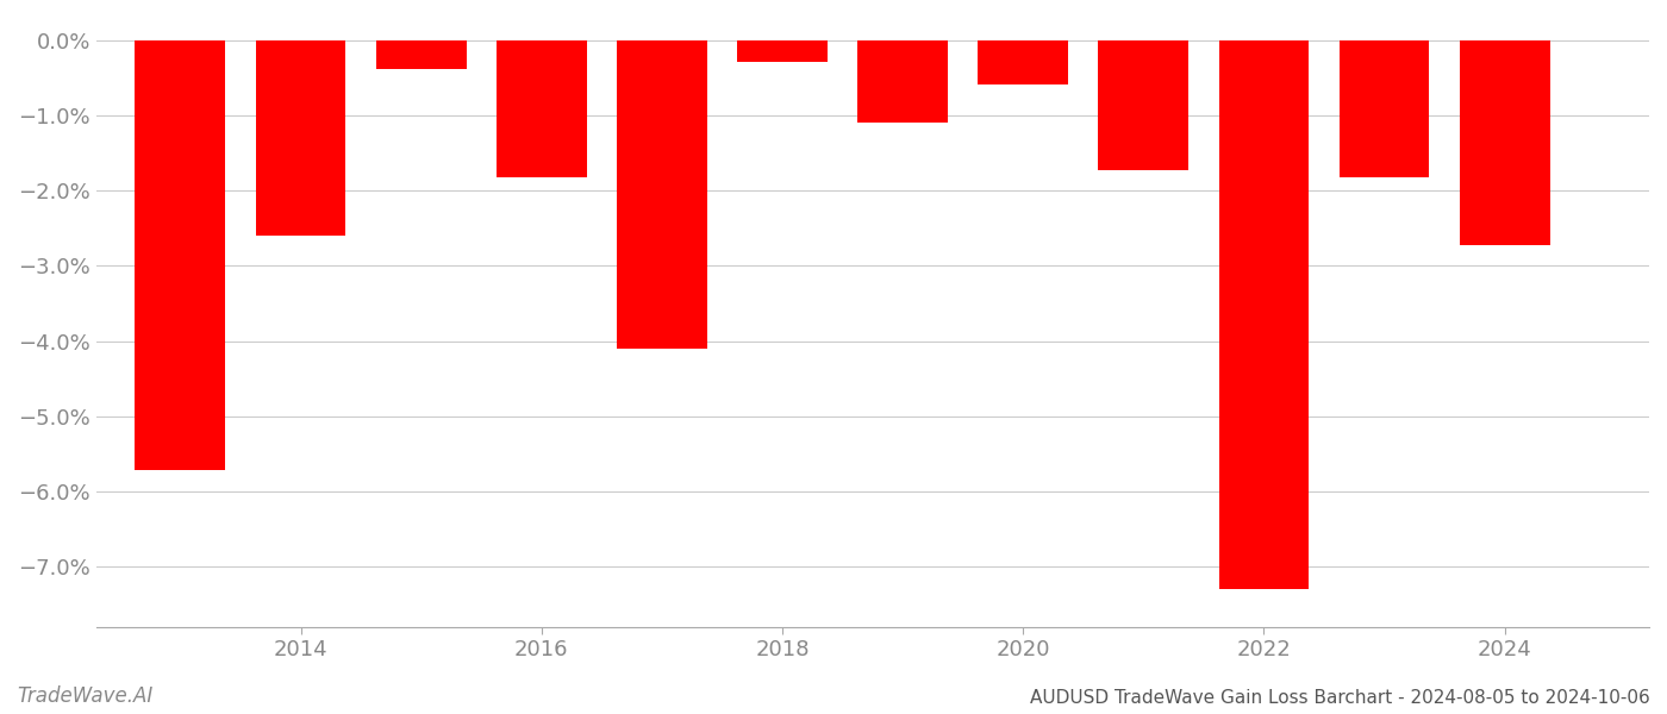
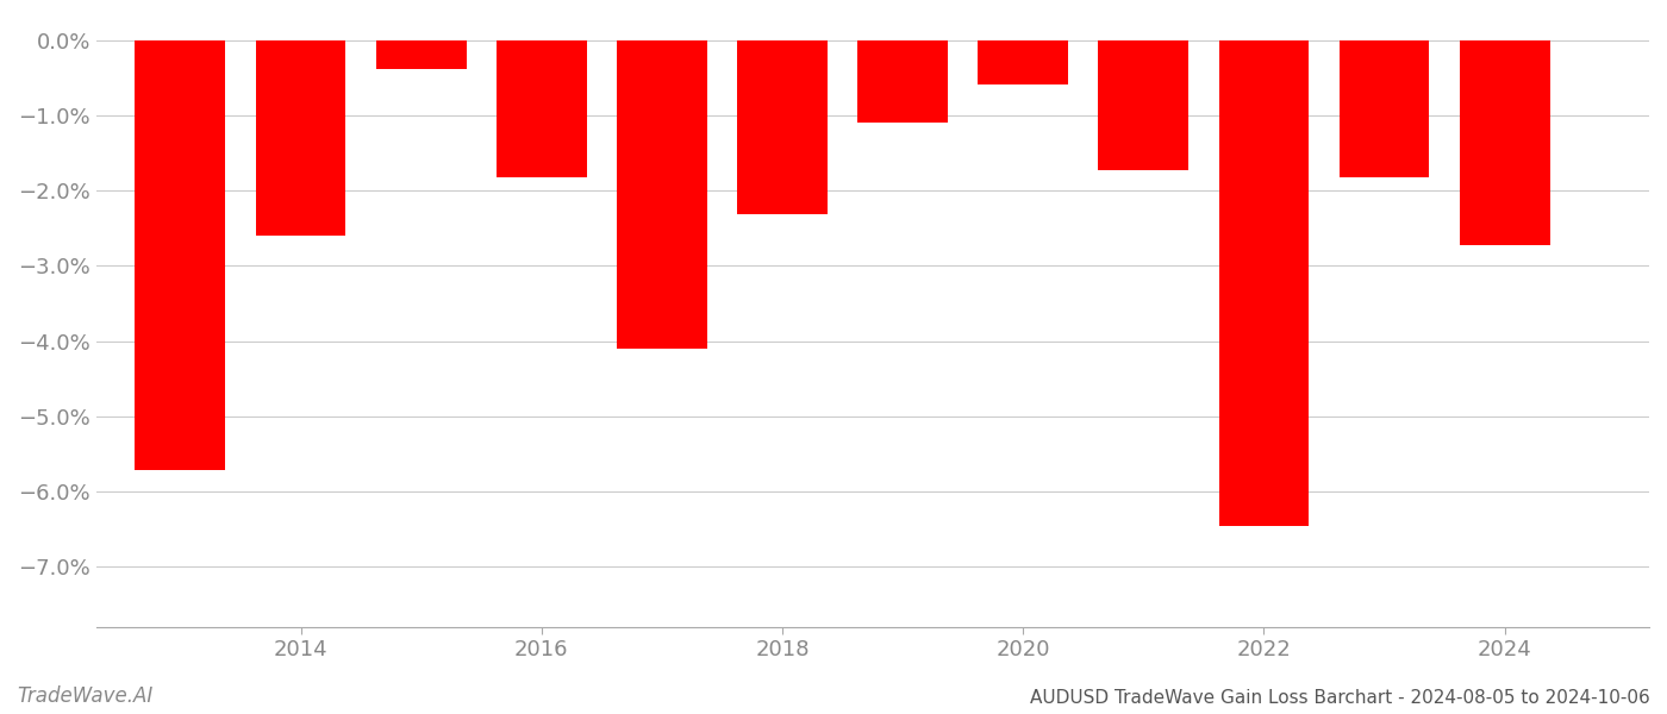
2018: -0.28% -> -2.32%
2022: -7.30% -> -6.46%
